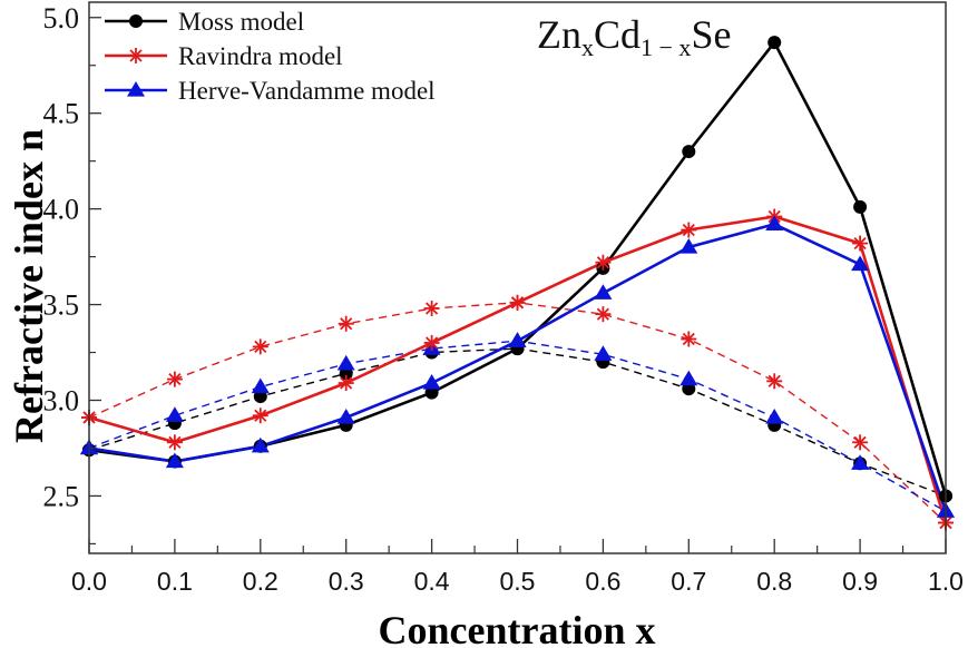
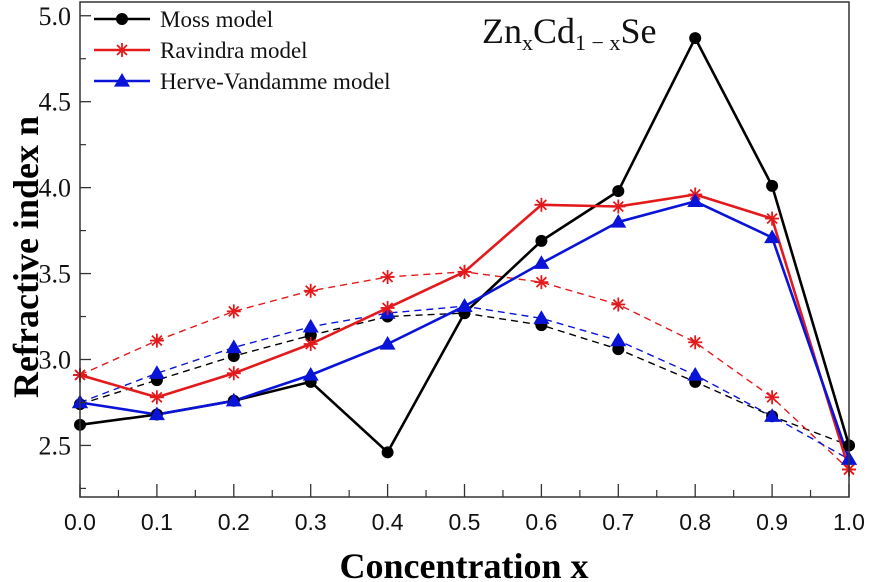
Moss model/0.0: 2.74 -> 2.62
Moss model/0.4: 3.04 -> 2.46
Ravindra model/0.6: 3.72 -> 3.90
Moss model/0.7: 4.30 -> 3.98
